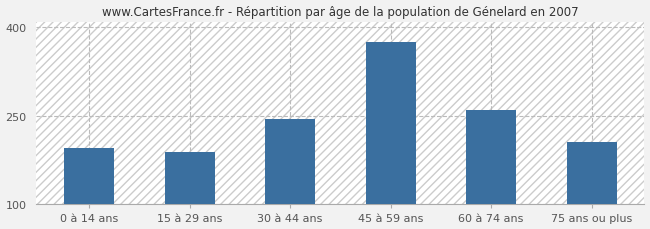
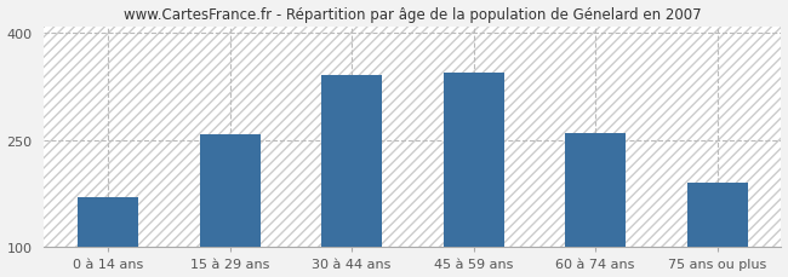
0 à 14 ans: 195 -> 170
15 à 29 ans: 188 -> 258
30 à 44 ans: 245 -> 342
45 à 59 ans: 375 -> 344
75 ans ou plus: 205 -> 190
